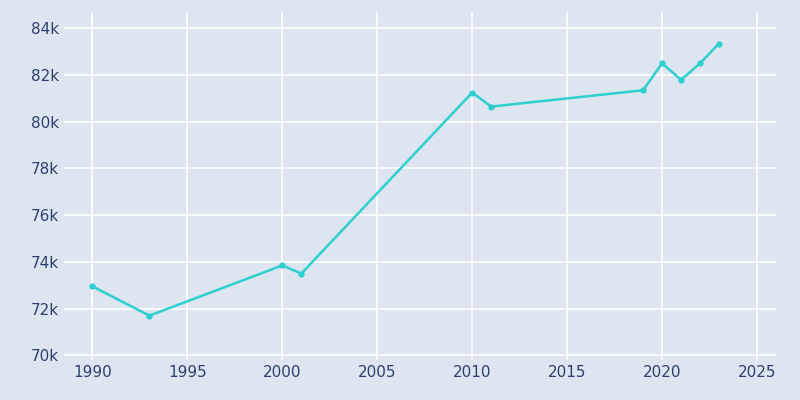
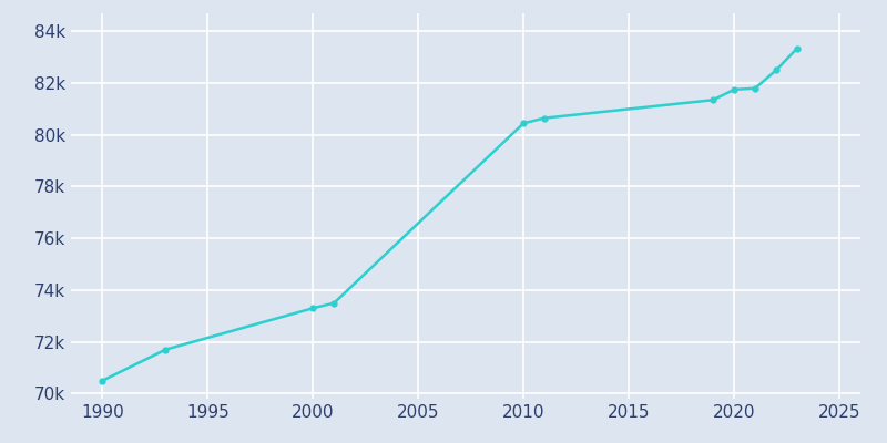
1990: 72.95k -> 70.50k
2000: 73.85k -> 73.30k
2010: 81.25k -> 80.45k
2020: 82.50k -> 81.75k
